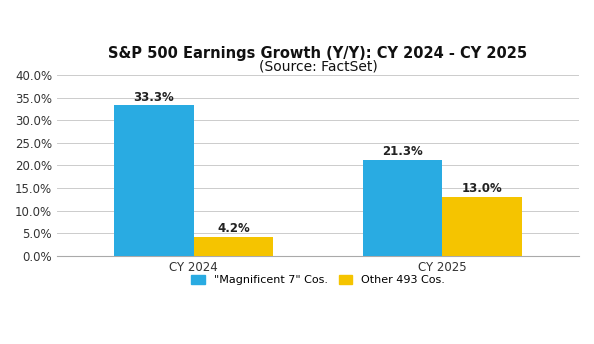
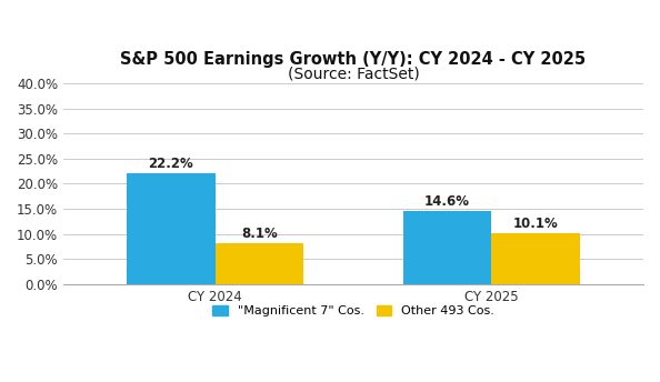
"Magnificent 7" Cos./CY 2024: 33.3% -> 22.2%
Other 493 Cos./CY 2024: 4.2% -> 8.1%
"Magnificent 7" Cos./CY 2025: 21.3% -> 14.6%
Other 493 Cos./CY 2025: 13.0% -> 10.1%
